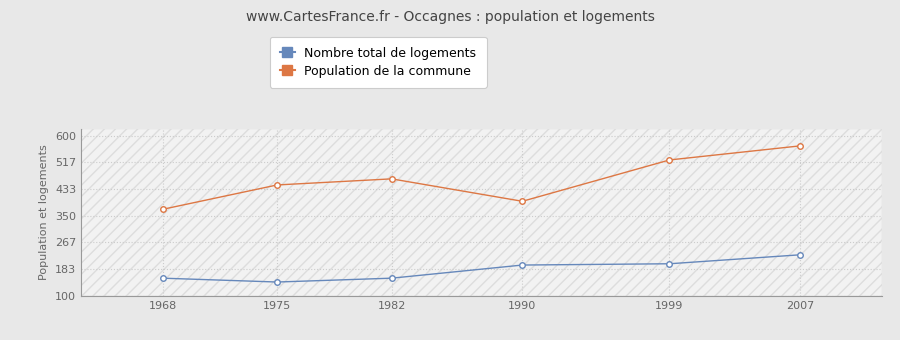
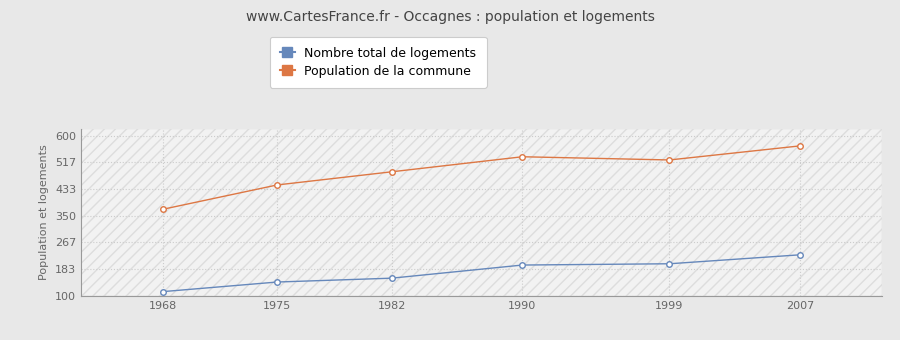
Nombre total de logements/1968: 155 -> 113
Population de la commune/1982: 465 -> 487
Population de la commune/1990: 395 -> 534
